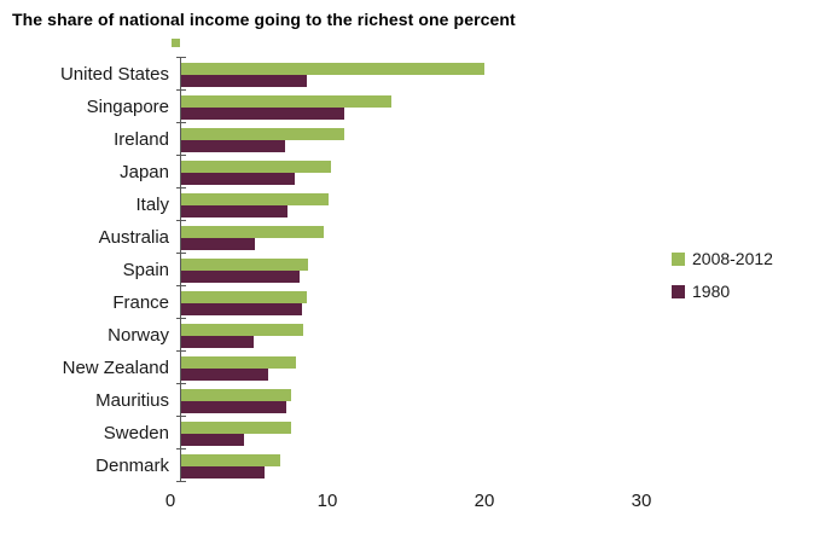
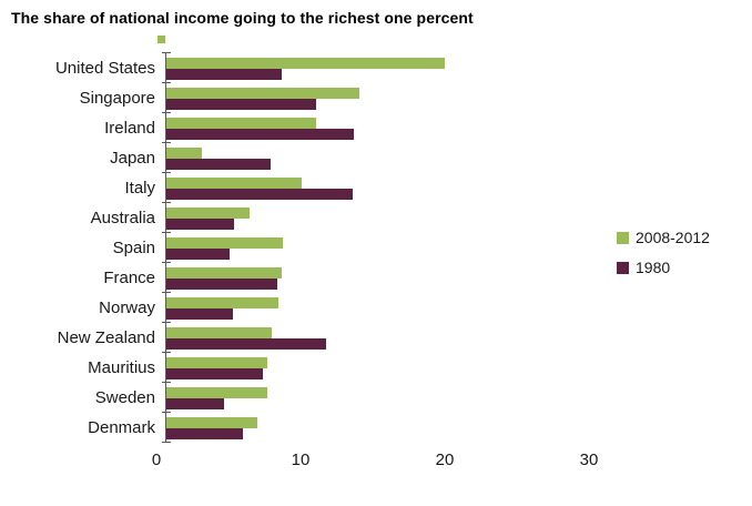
1980/Ireland: 6.6 -> 13.0
2008-2012/Japan: 9.5 -> 2.5
1980/Italy: 6.8 -> 12.9
2008-2012/Australia: 9.1 -> 5.8
1980/Spain: 7.5 -> 4.4
1980/New Zealand: 5.5 -> 11.1
